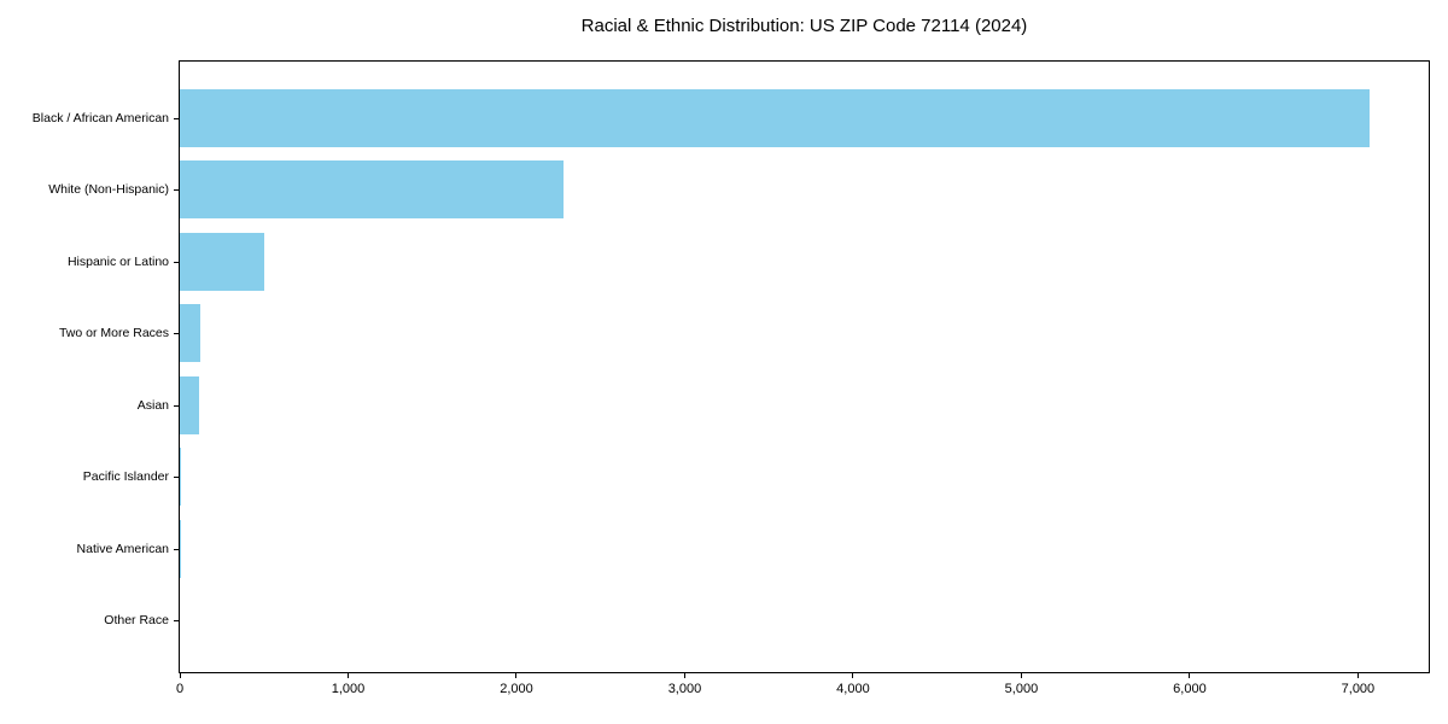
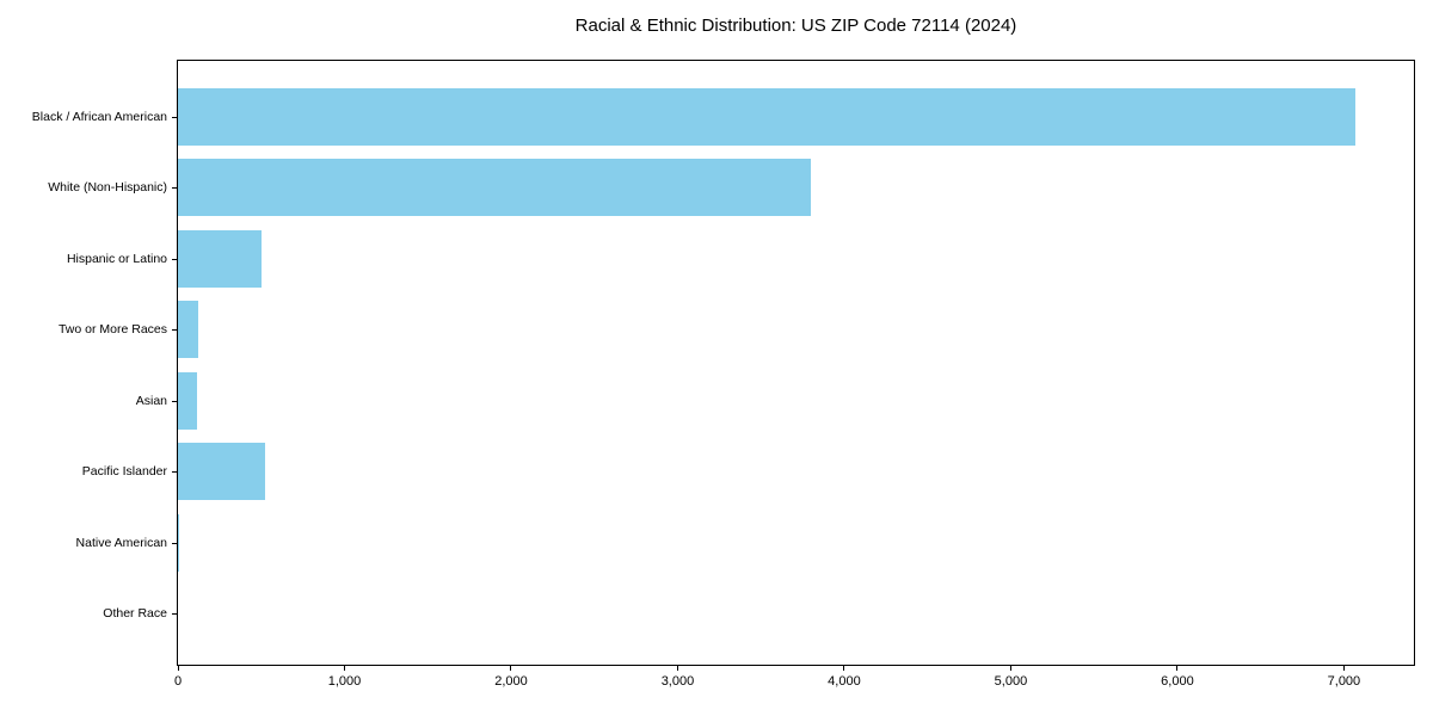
White (Non-Hispanic): 2280 -> 3800
Pacific Islander: 10 -> 520
